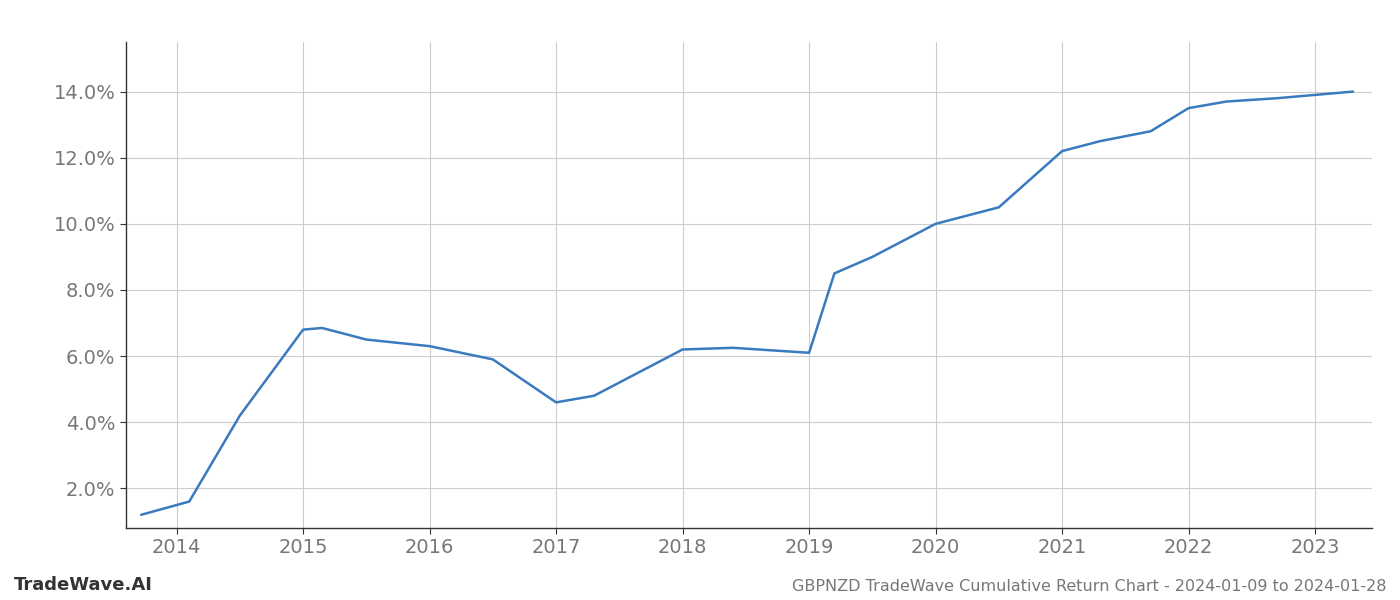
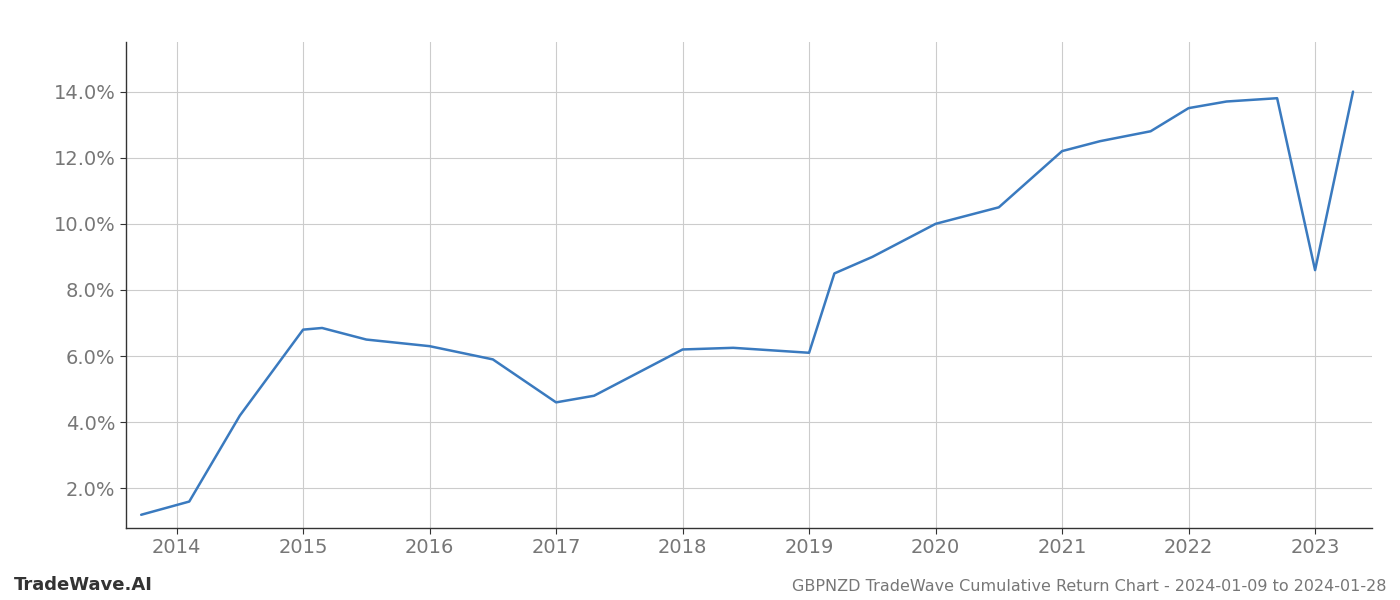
2023: 13.90% -> 8.60%
